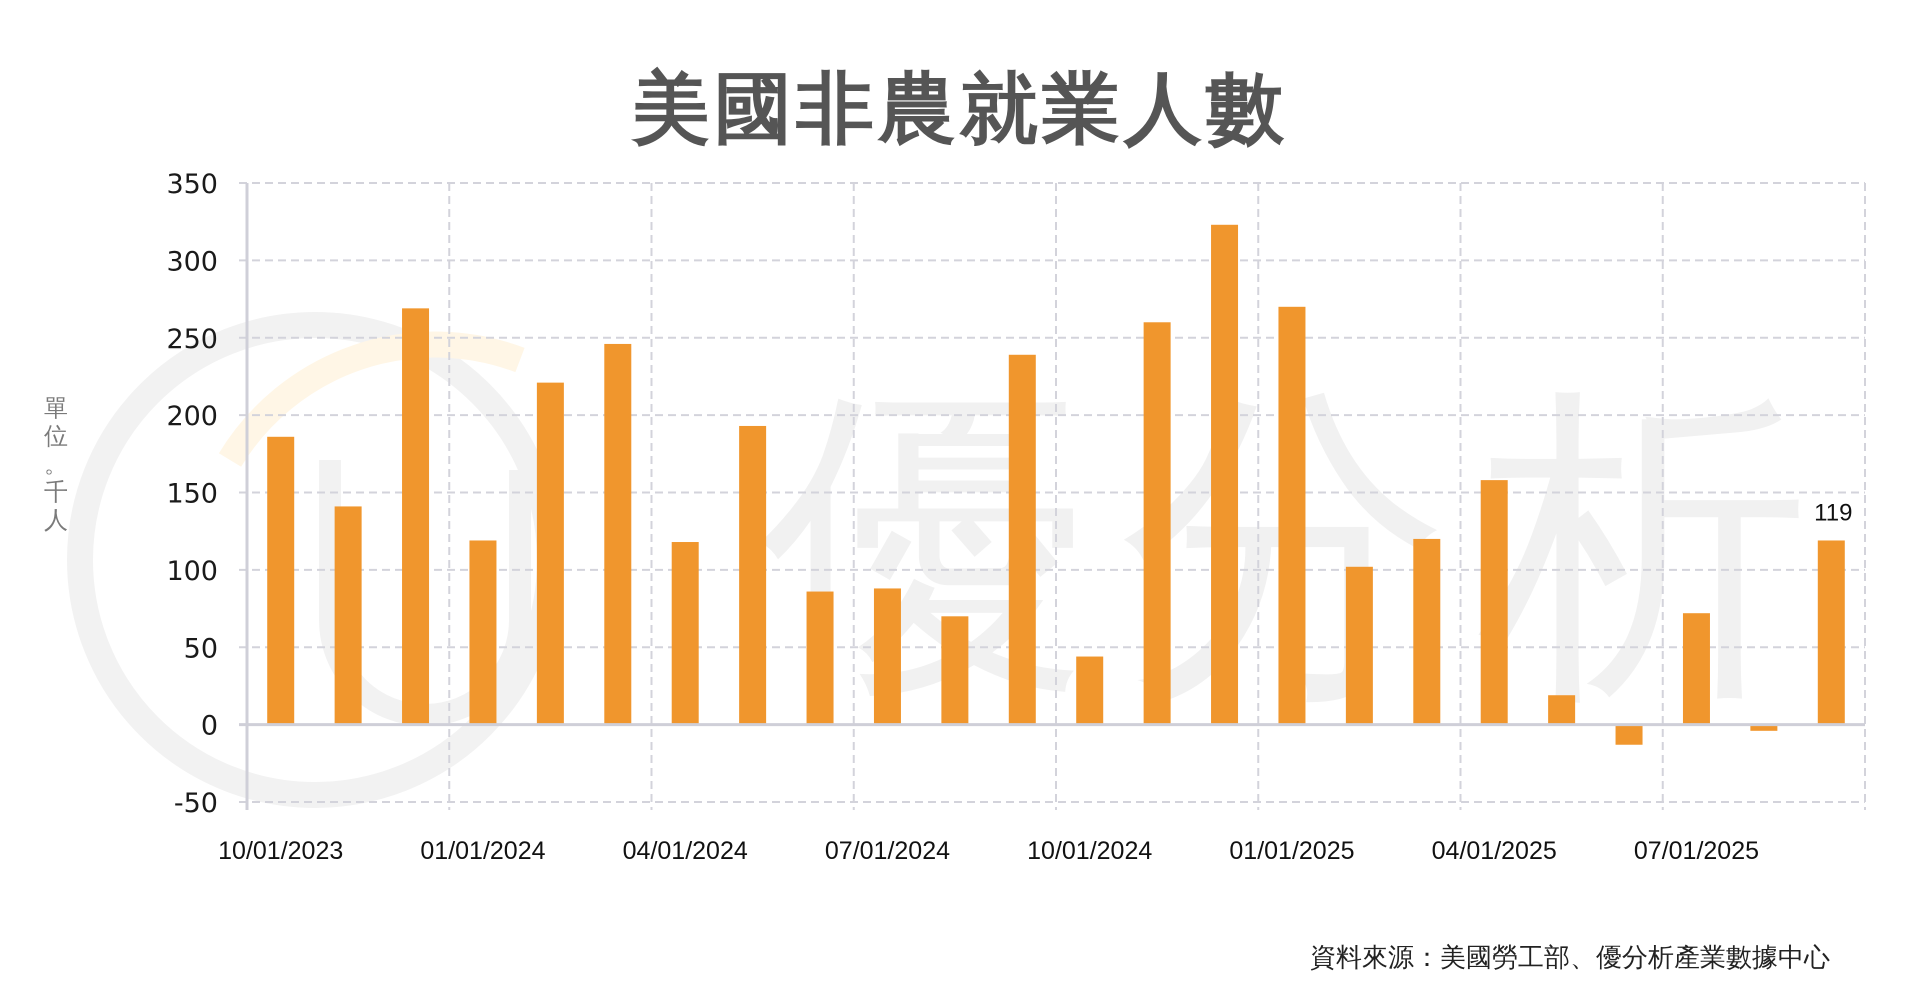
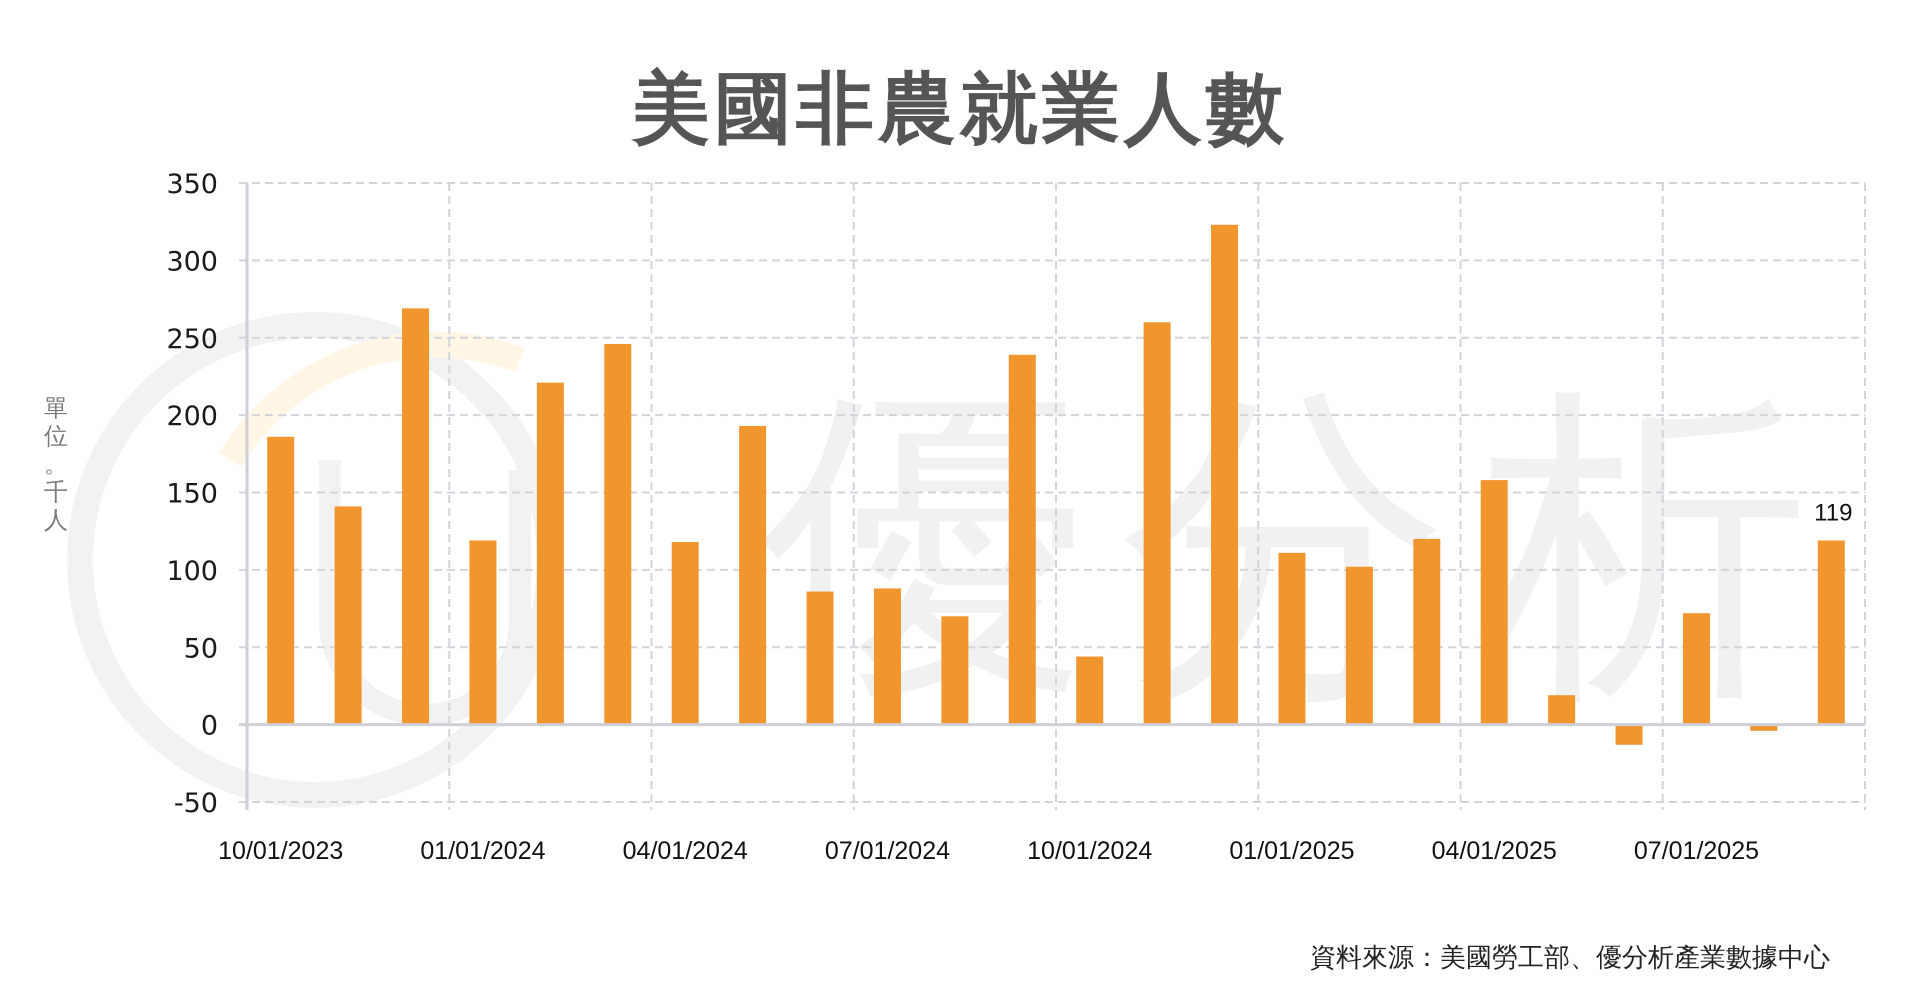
01/01/2025: 270 -> 111
